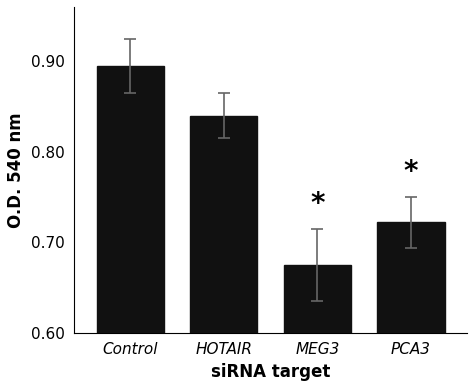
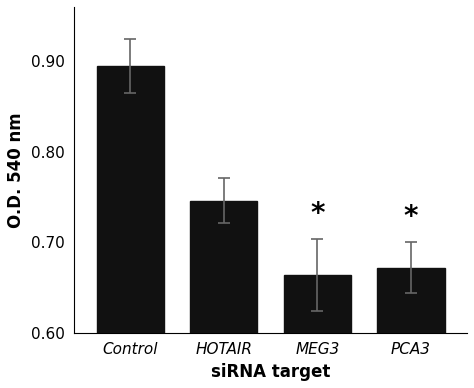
HOTAIR: 0.840 -> 0.746
MEG3: 0.675 -> 0.664
PCA3: 0.722 -> 0.672
